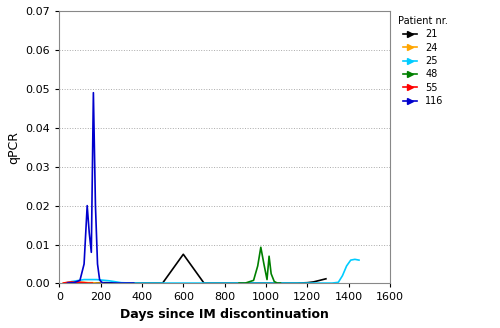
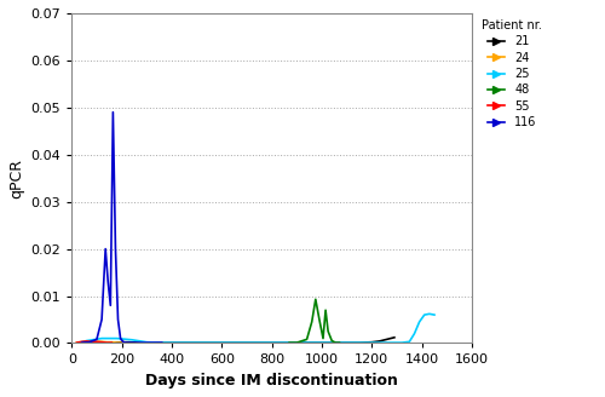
21/600: 0.0075 -> 0.0001
